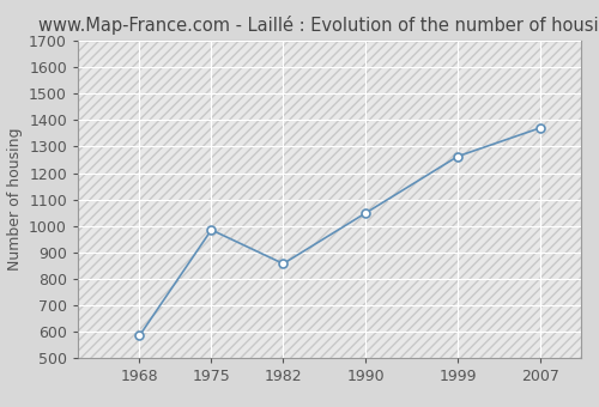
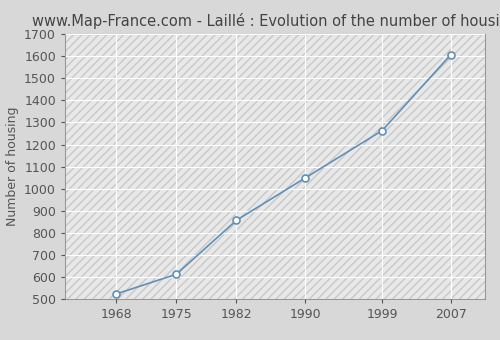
1968: 585 -> 524
1975: 985 -> 613
2007: 1370 -> 1606
